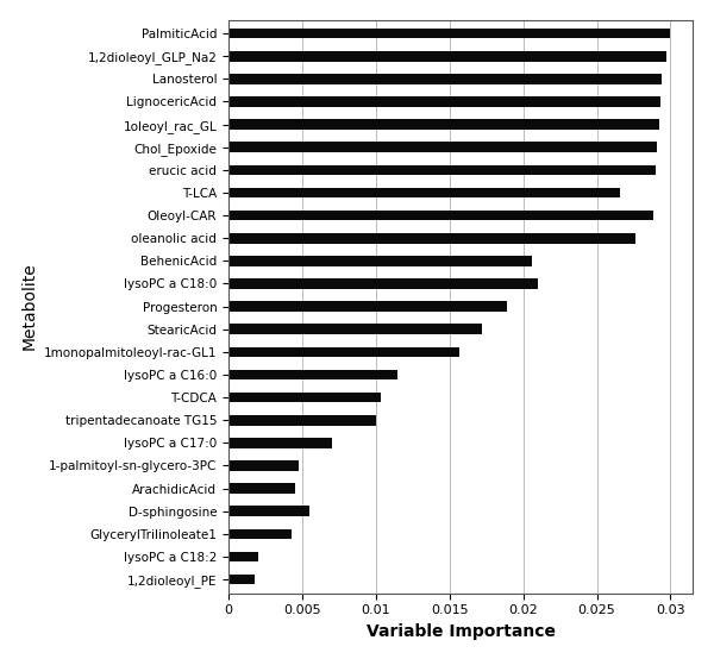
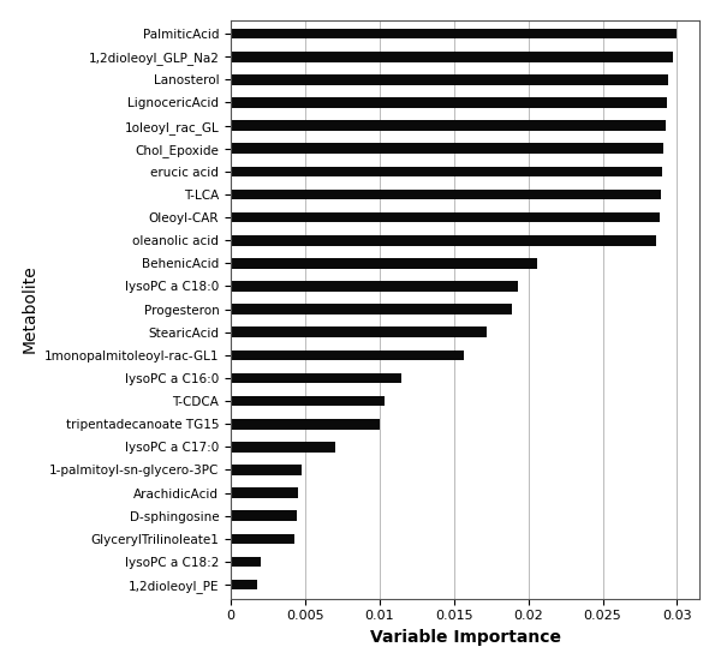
T-LCA: 0.0266 -> 0.0289
oleanolic acid: 0.0276 -> 0.0286
lysoPC a C18:0: 0.0210 -> 0.0193
D-sphingosine: 0.0055 -> 0.0044
